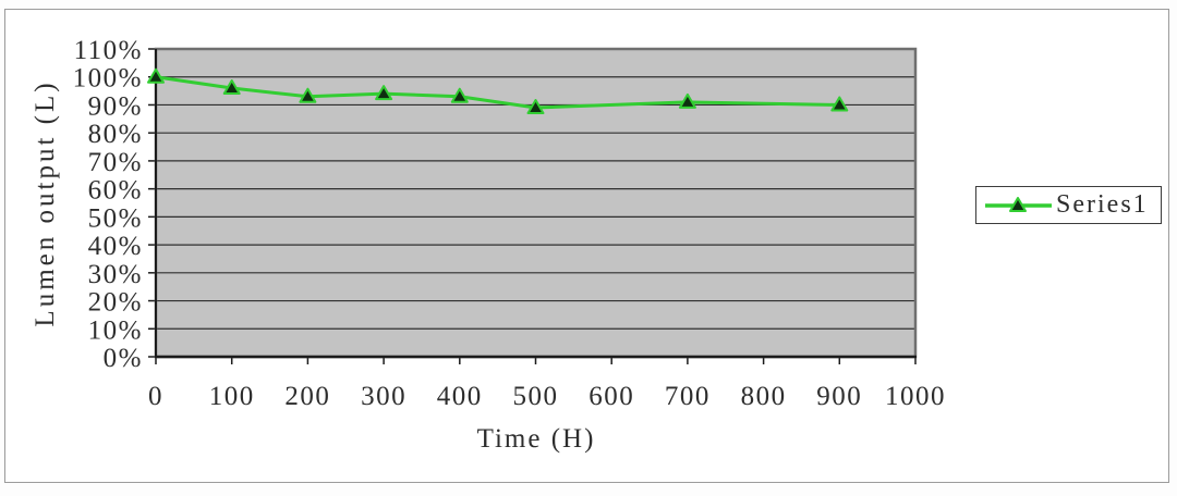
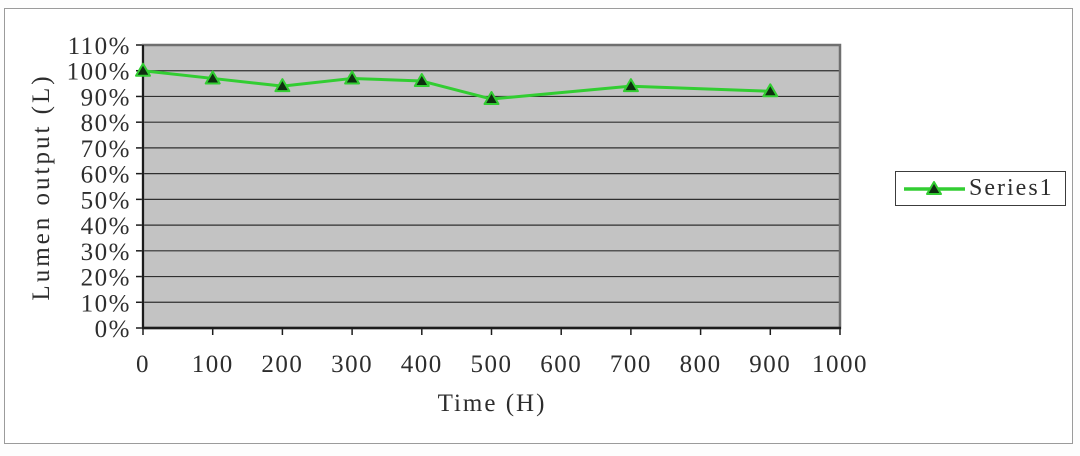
100: 96% -> 97%
200: 93% -> 94%
300: 94% -> 97%
400: 93% -> 96%
700: 91% -> 94%
900: 90% -> 92%
